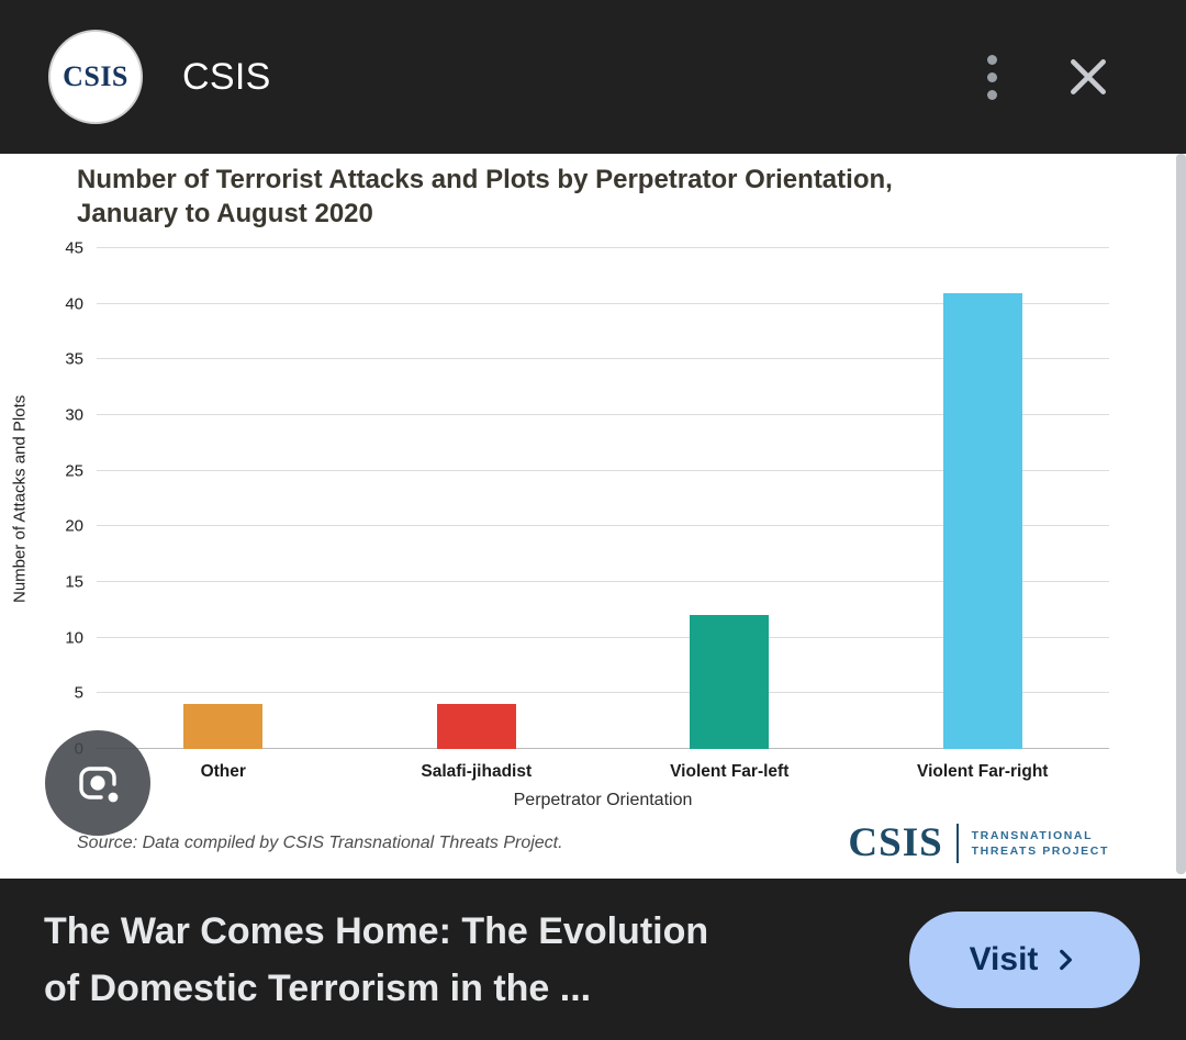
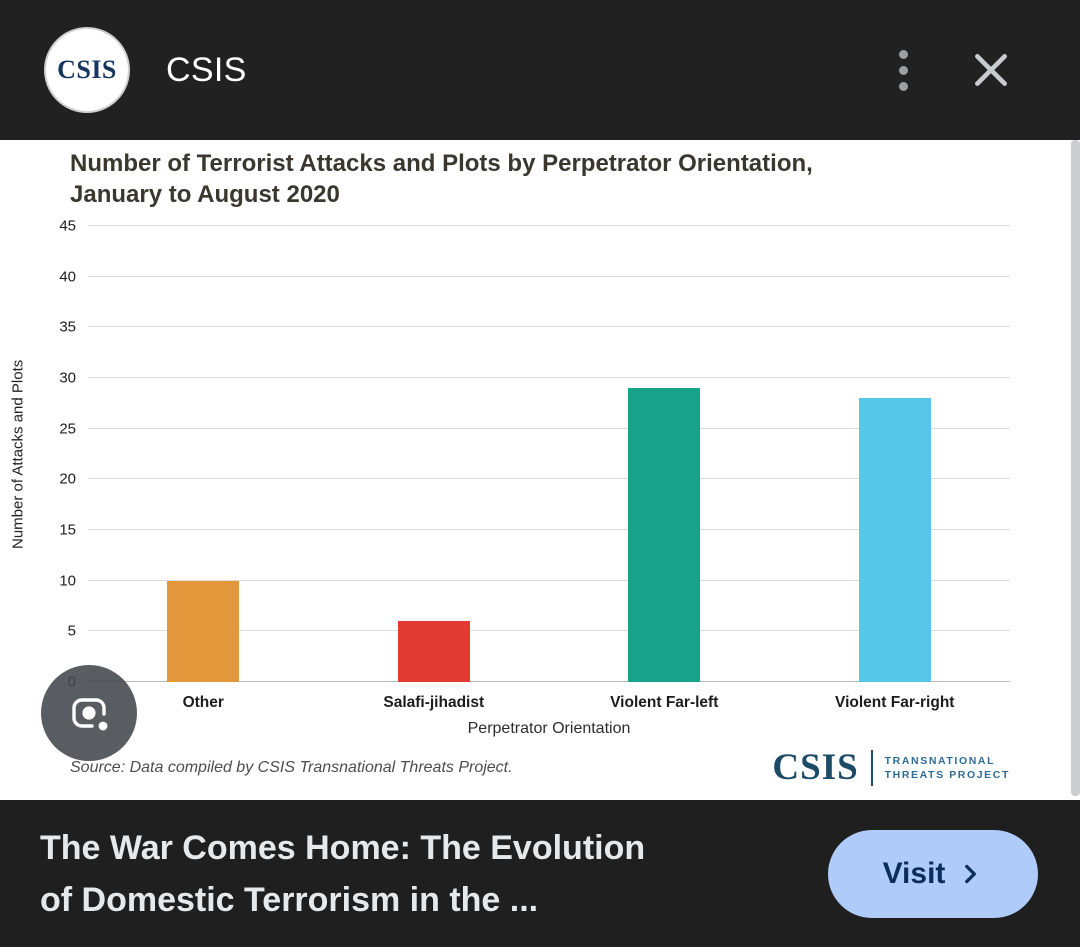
Other: 4 -> 10
Salafi-jihadist: 4 -> 6
Violent Far-left: 12 -> 29
Violent Far-right: 41 -> 28
